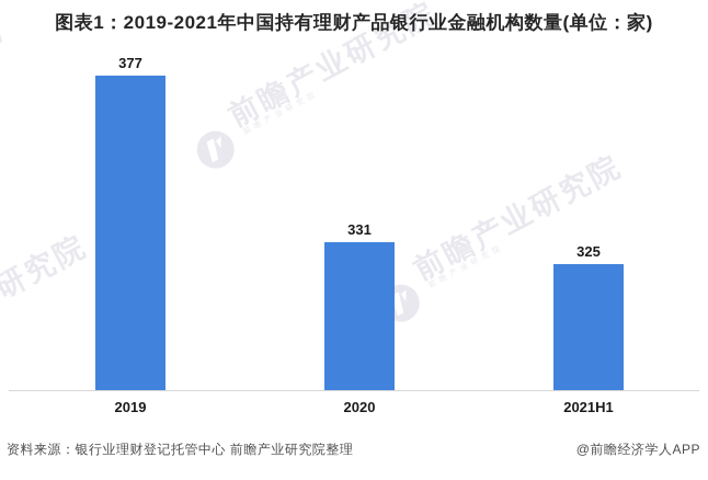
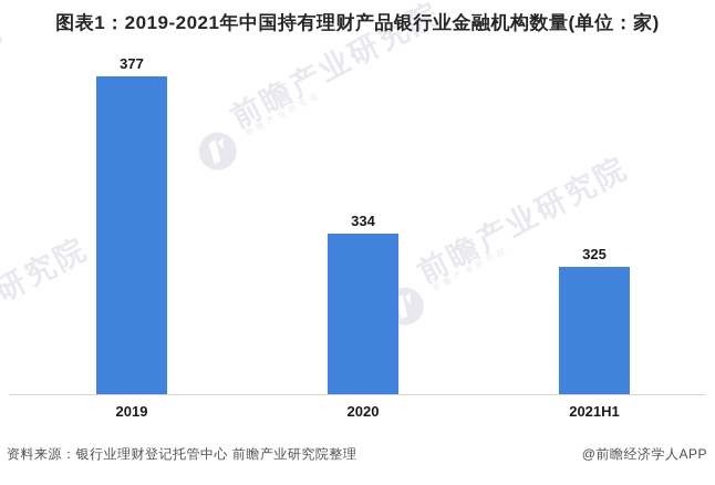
2020: 331 -> 334
